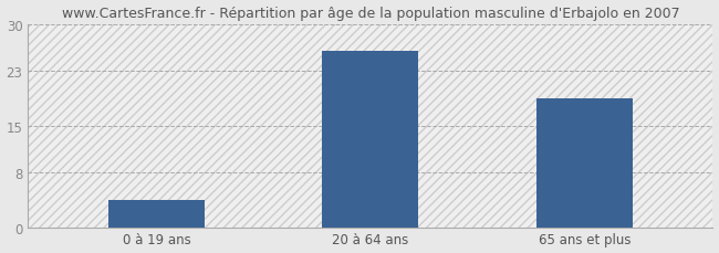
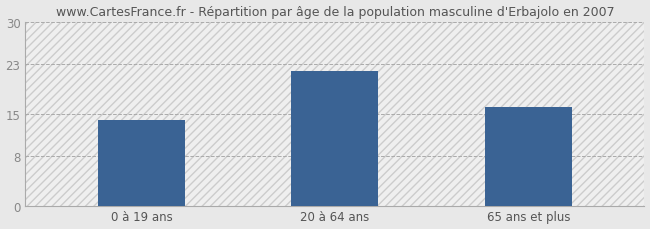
0 à 19 ans: 4 -> 14
20 à 64 ans: 26 -> 22
65 ans et plus: 19 -> 16
